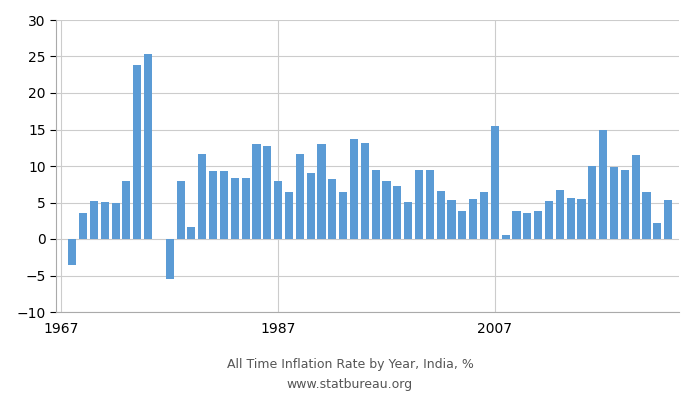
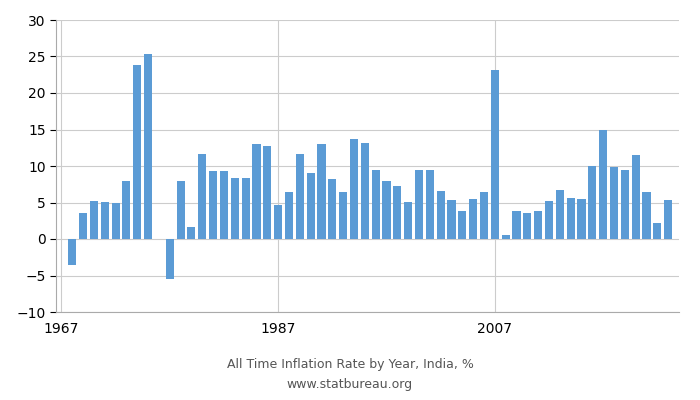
1987: 8.0 -> 4.6
2007: 15.5 -> 23.2
